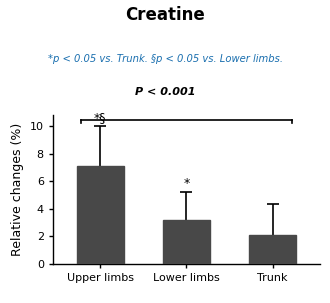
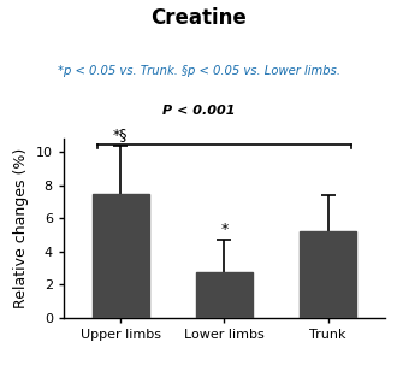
Upper limbs: 7.1 -> 7.5
Lower limbs: 3.2 -> 2.7
Trunk: 2.1 -> 5.2
